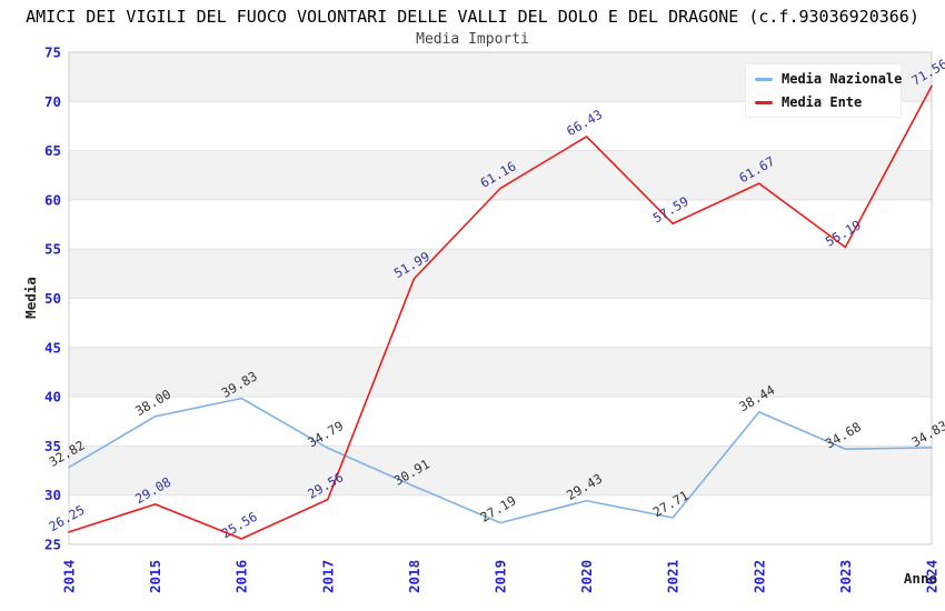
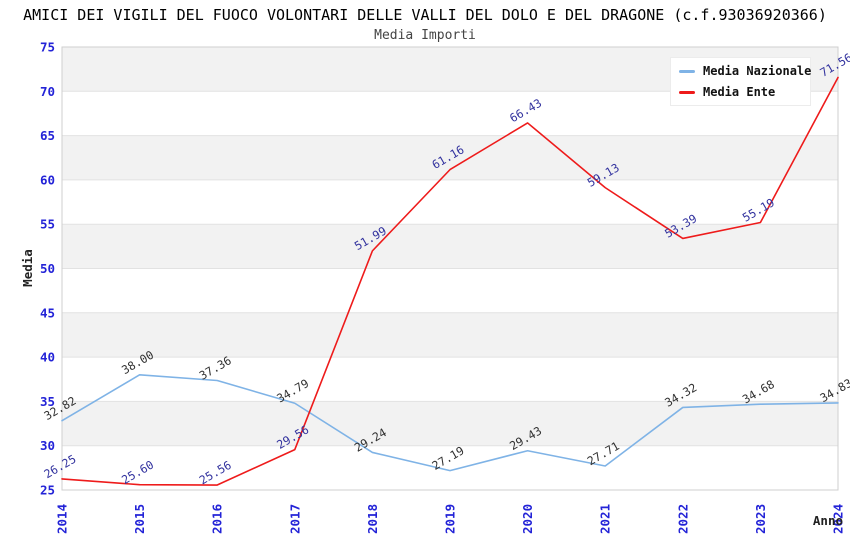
Media Ente/2015: 29.08 -> 25.60
Media Nazionale/2016: 39.83 -> 37.36
Media Nazionale/2018: 30.91 -> 29.24
Media Ente/2021: 57.59 -> 59.13
Media Nazionale/2022: 38.44 -> 34.32
Media Ente/2022: 61.67 -> 53.39
